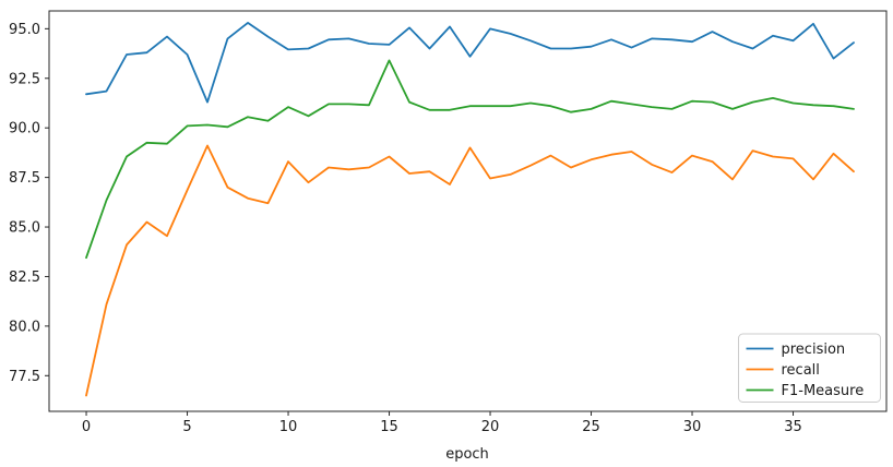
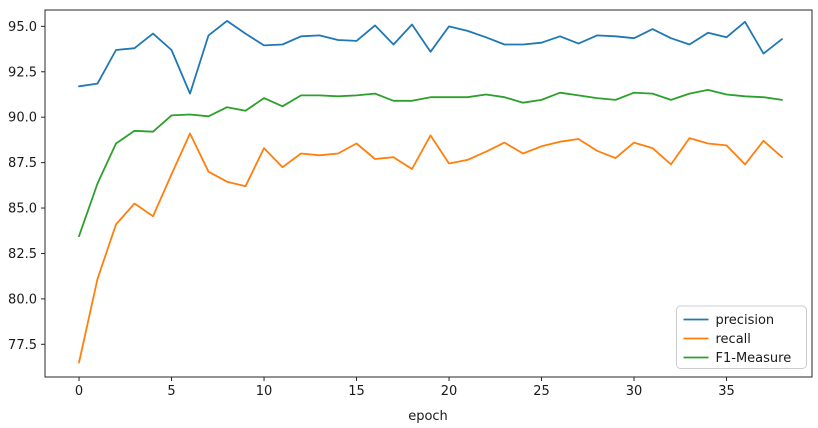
F1-Measure/15: 93.4 -> 91.2
